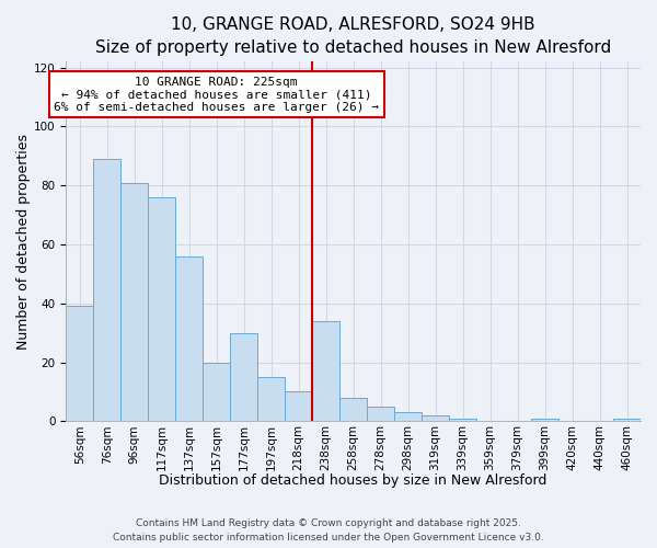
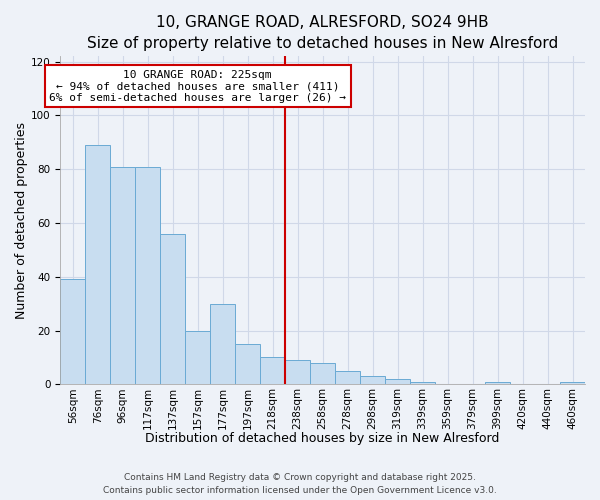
117sqm: 76 -> 81
238sqm: 34 -> 9
